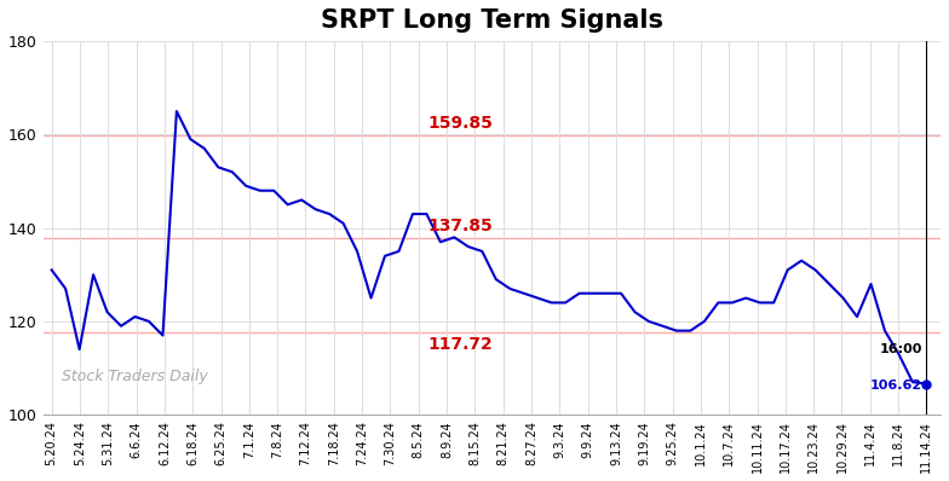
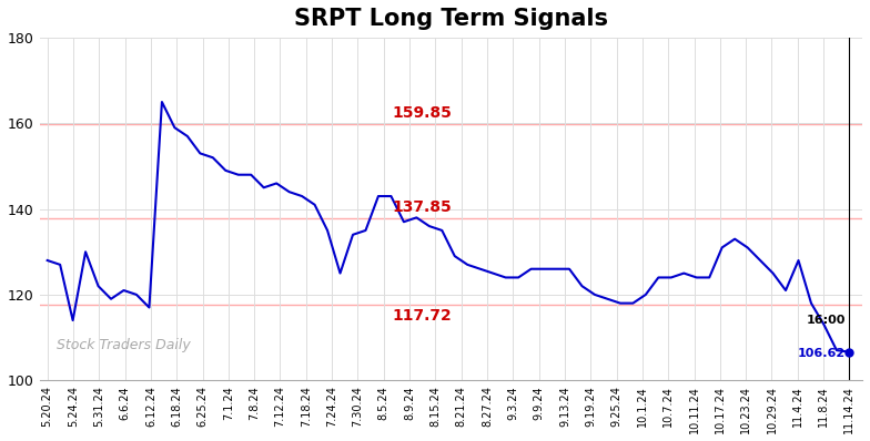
5.20.24: 131.0 -> 128.0
